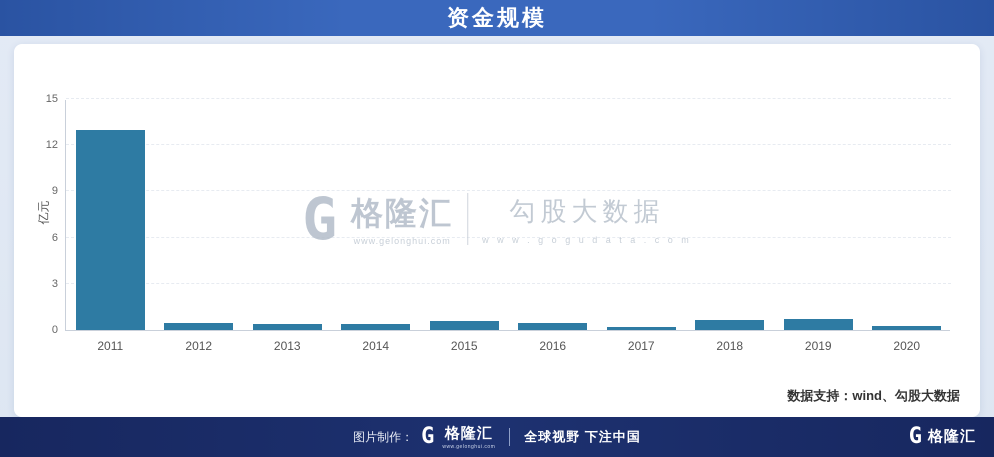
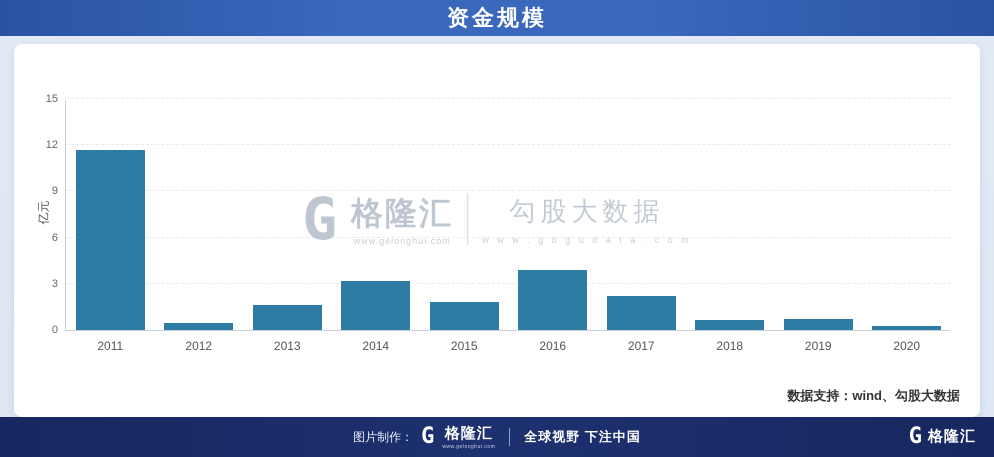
2011: 13.0 -> 11.7
2013: 0.4 -> 1.6
2014: 0.4 -> 3.2
2015: 0.6 -> 1.8
2016: 0.5 -> 3.9
2017: 0.2 -> 2.2
